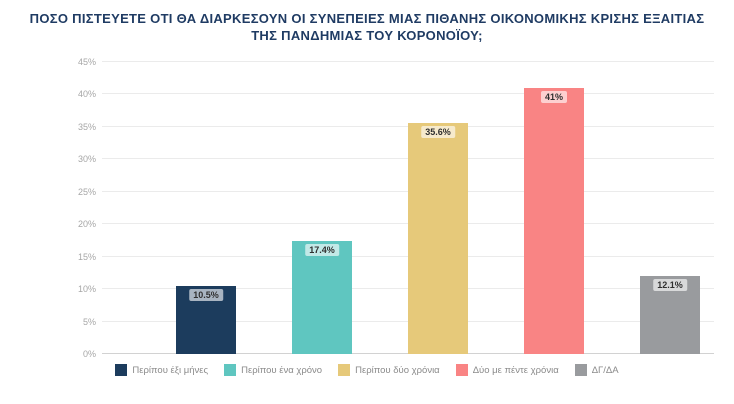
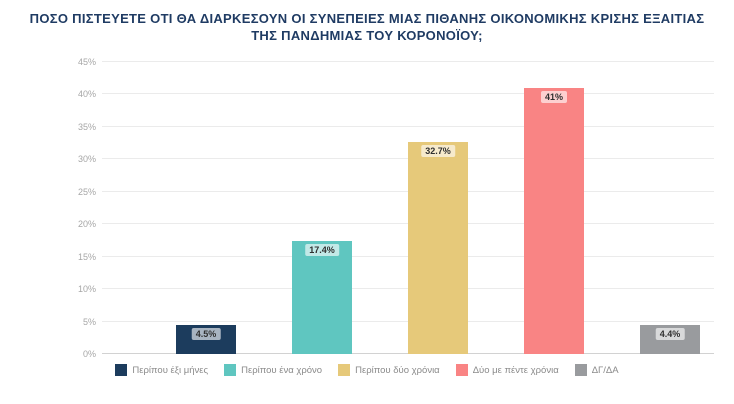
Περίπου έξι μήνες: 10.5% -> 4.5%
Περίπου δύο χρόνια: 35.6% -> 32.7%
ΔΓ/ΔΑ: 12.1% -> 4.4%
